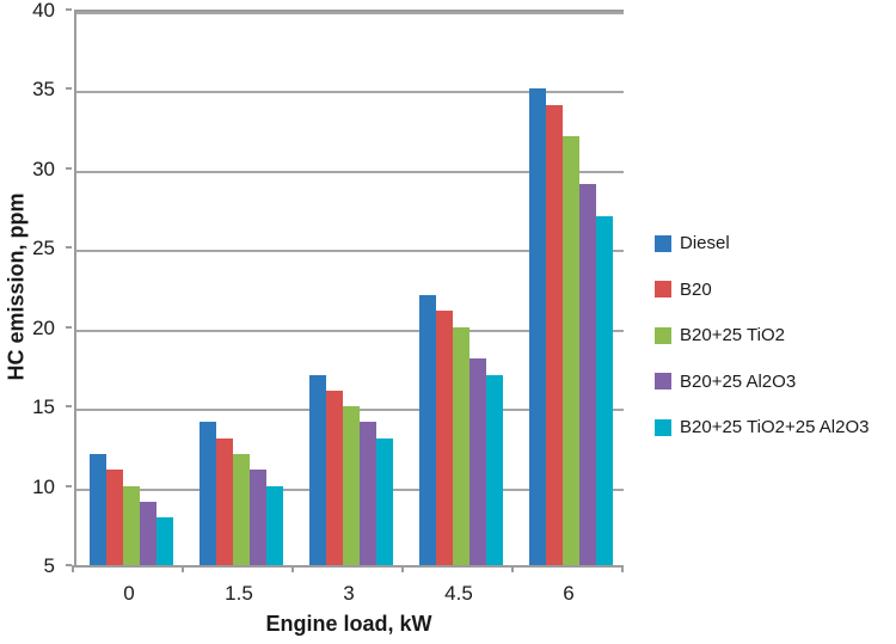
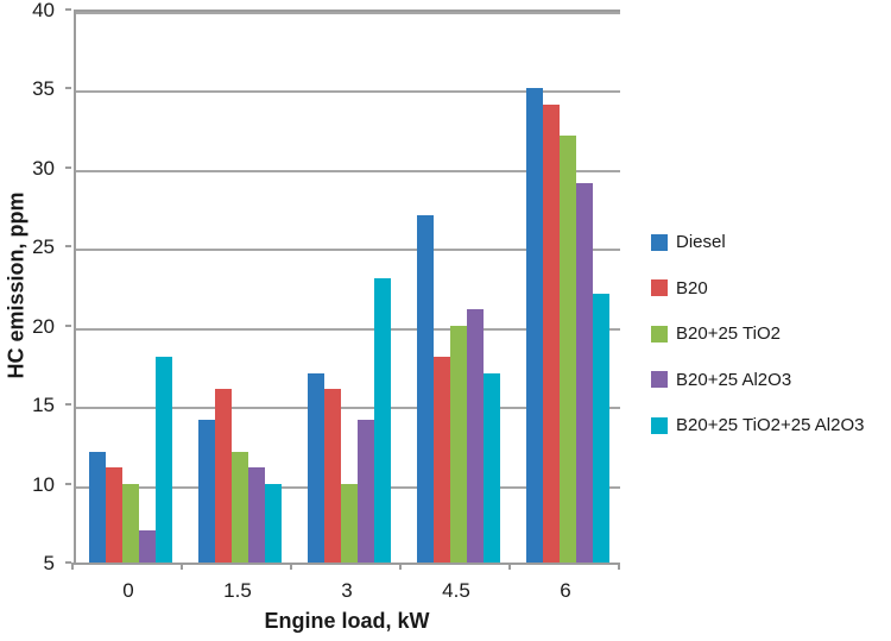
B20+25 Al2O3/0: 9 -> 7
B20+25 TiO2+25 Al2O3/0: 8 -> 18
B20/1.5: 13 -> 16
B20+25 TiO2/3: 15 -> 10
B20+25 TiO2+25 Al2O3/3: 13 -> 23
Diesel/4.5: 22 -> 27
B20/4.5: 21 -> 18
B20+25 Al2O3/4.5: 18 -> 21
B20+25 TiO2+25 Al2O3/6: 27 -> 22
